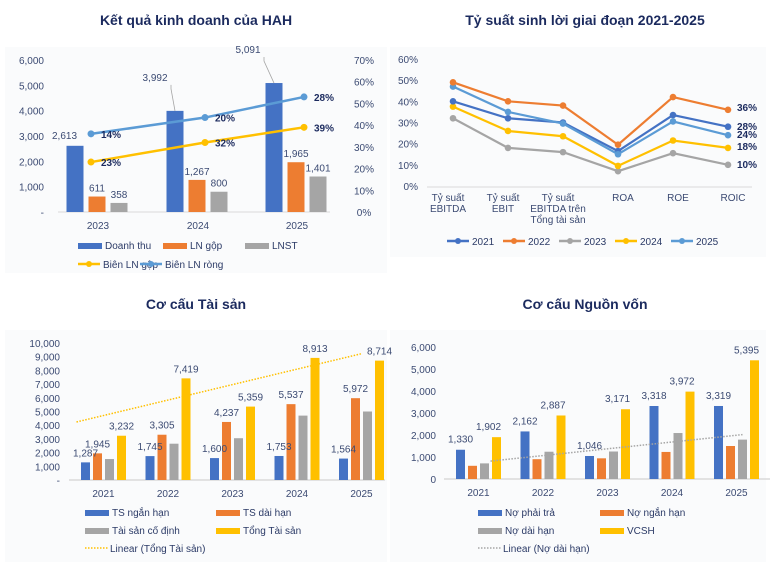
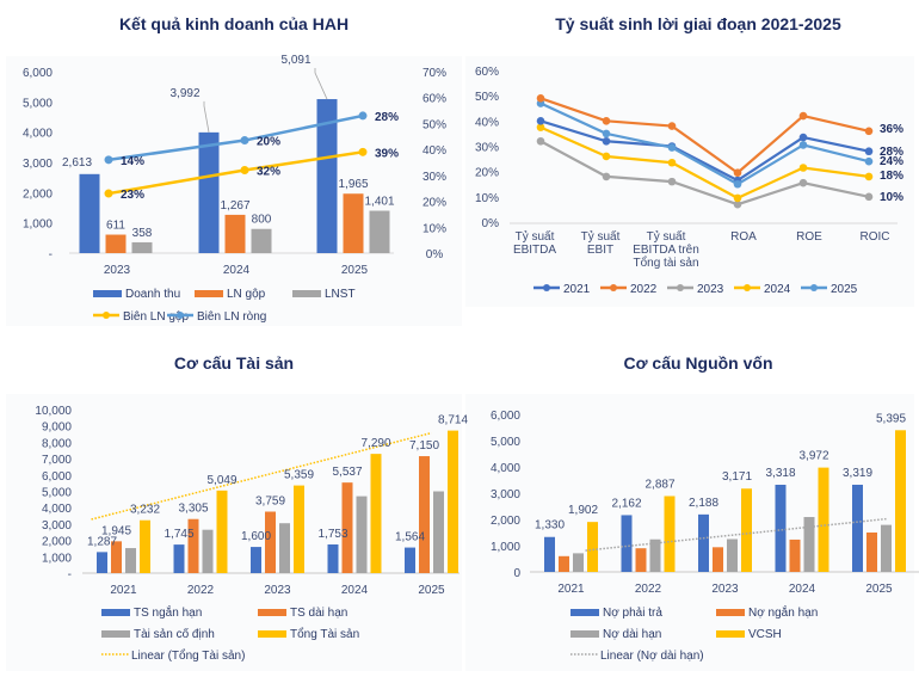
Cơ cấu Tài sản/Tổng Tài sản/2022: 7,419 -> 5,049
Cơ cấu Tài sản/TS dài hạn/2023: 4,237 -> 3,759
Cơ cấu Tài sản/Tổng Tài sản/2024: 8,913 -> 7,290
Cơ cấu Tài sản/TS dài hạn/2025: 5,972 -> 7,150
Cơ cấu Nguồn vốn/Nợ phải trả/2023: 1,046 -> 2,188
